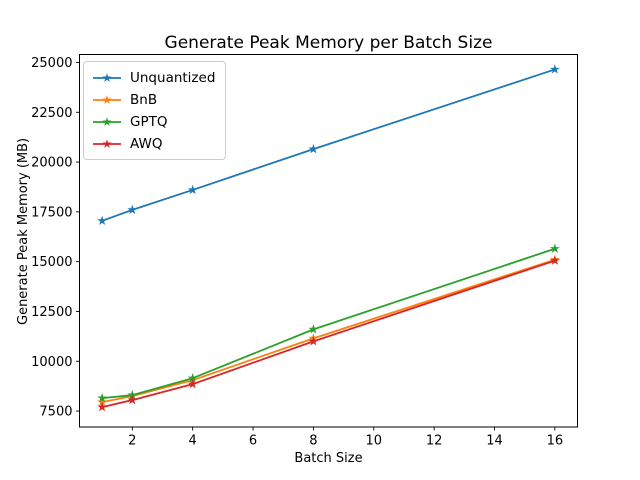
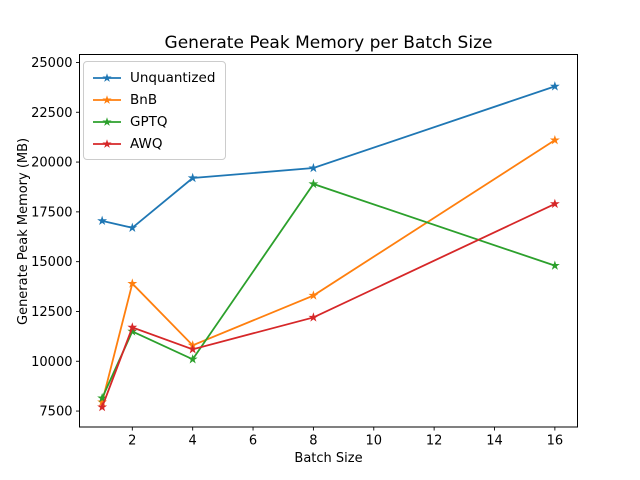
Unquantized/2: 17600 -> 16700
BnB/2: 8200 -> 13900
GPTQ/2: 8300 -> 11500
AWQ/2: 8000 -> 11700
Unquantized/4: 18600 -> 19200
BnB/4: 9000 -> 10800
GPTQ/4: 9200 -> 10100
AWQ/4: 8800 -> 10600
Unquantized/8: 20600 -> 19700
BnB/8: 11200 -> 13300
GPTQ/8: 11600 -> 18900
AWQ/8: 11000 -> 12200
Unquantized/16: 24600 -> 23800
BnB/16: 15100 -> 21100
GPTQ/16: 15600 -> 14800
AWQ/16: 15000 -> 17900
